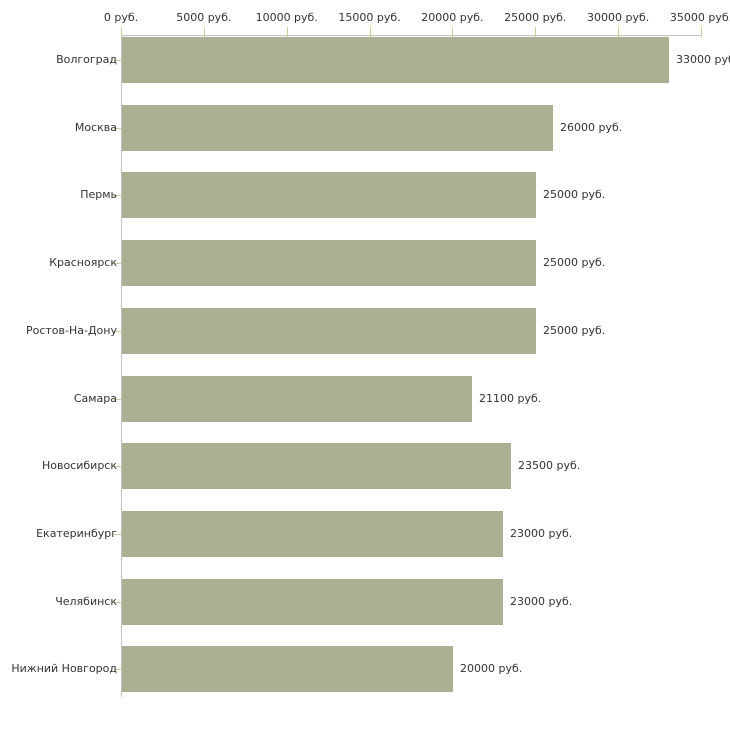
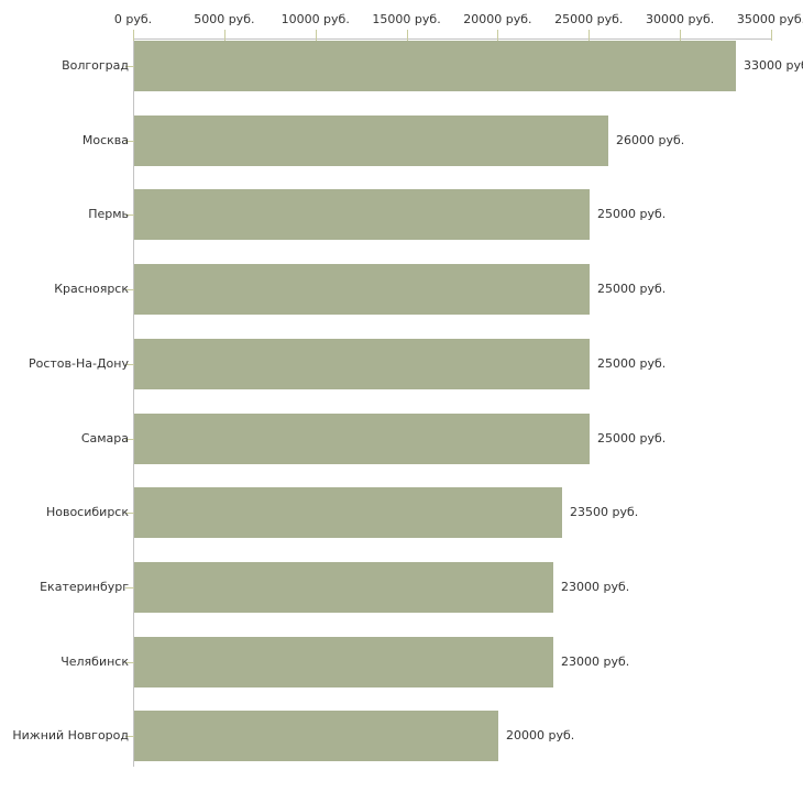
Самара: 21100 -> 25000
